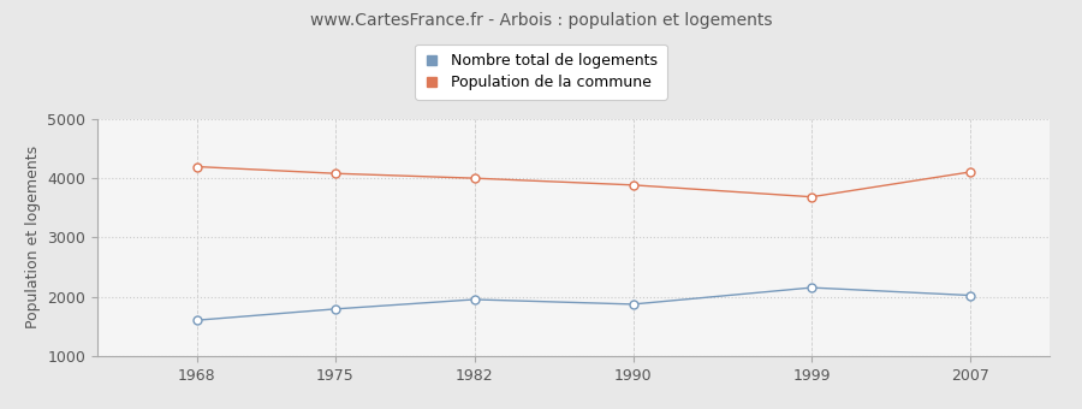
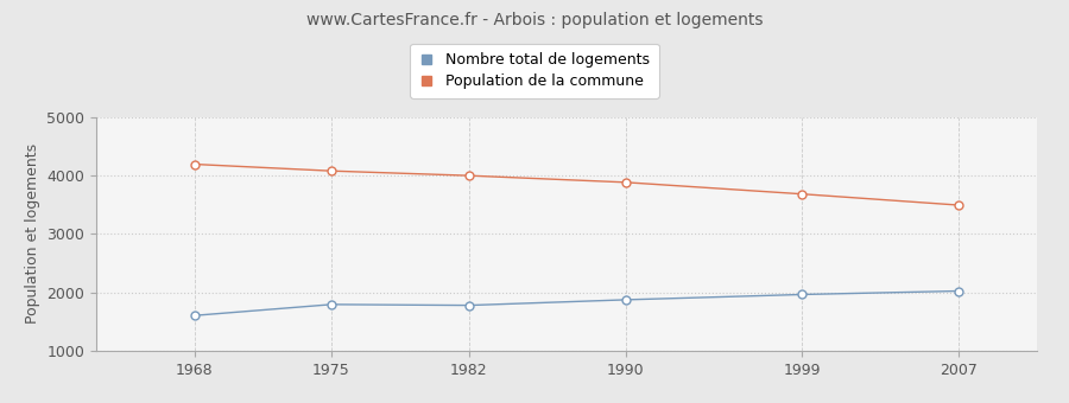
Nombre total de logements/1982: 1950 -> 1780
Nombre total de logements/1999: 2150 -> 1960
Population de la commune/2007: 4100 -> 3490
